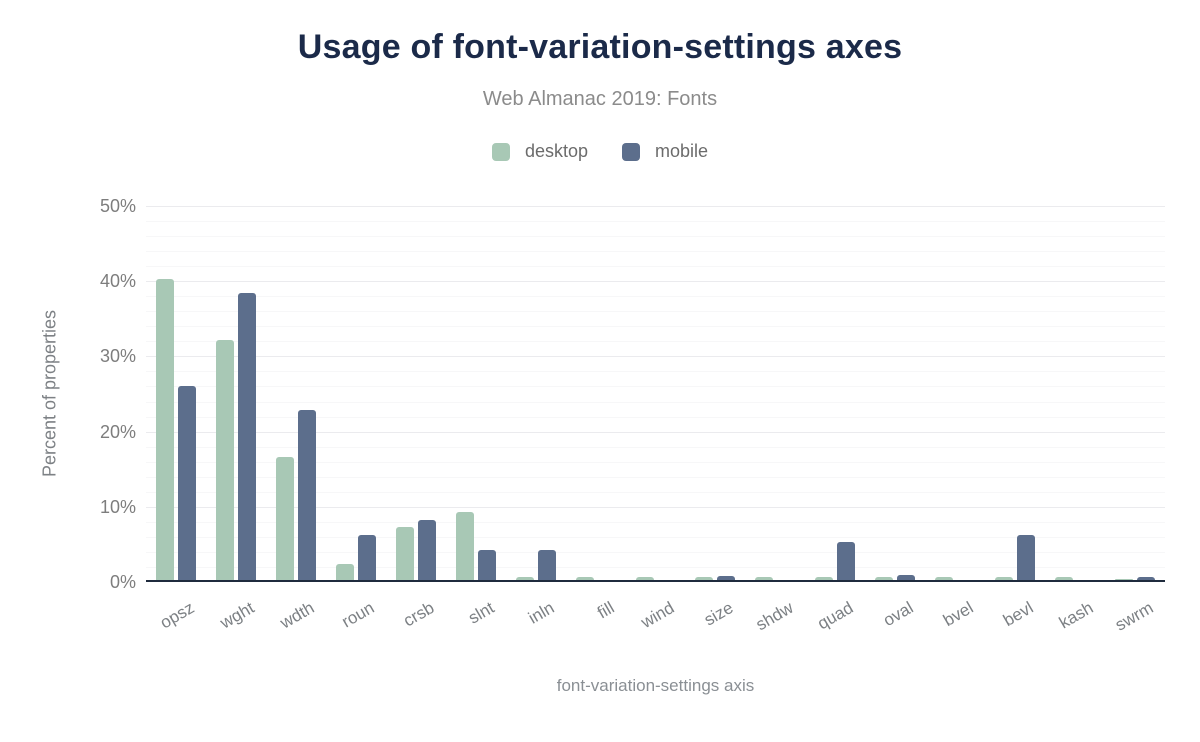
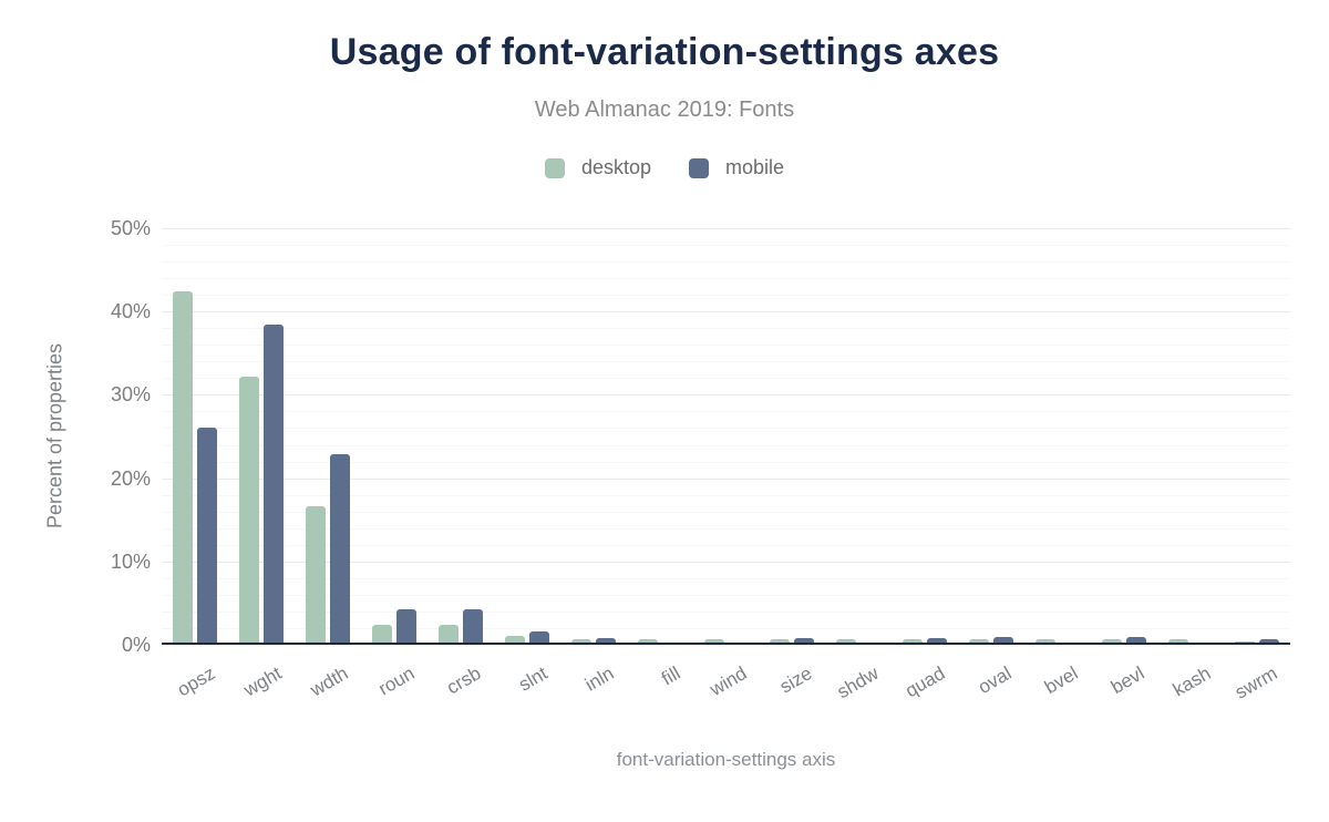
desktop/opsz: 40% -> 42%
mobile/roun: 6% -> 4%
desktop/crsb: 7% -> 2%
mobile/crsb: 8% -> 4%
desktop/slnt: 9% -> 1%
mobile/slnt: 4% -> 1%
mobile/inln: 4% -> 1%
mobile/quad: 5% -> 1%
mobile/bevl: 6% -> 1%
